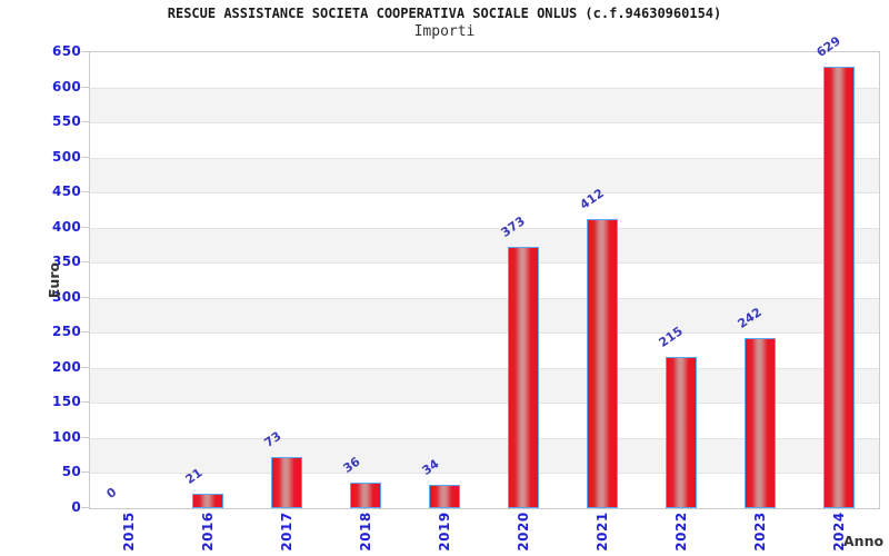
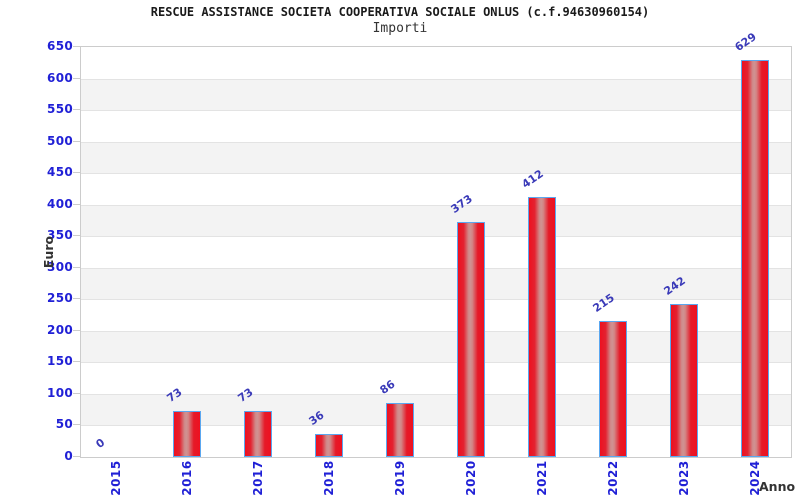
2016: 21 -> 73
2019: 34 -> 86
